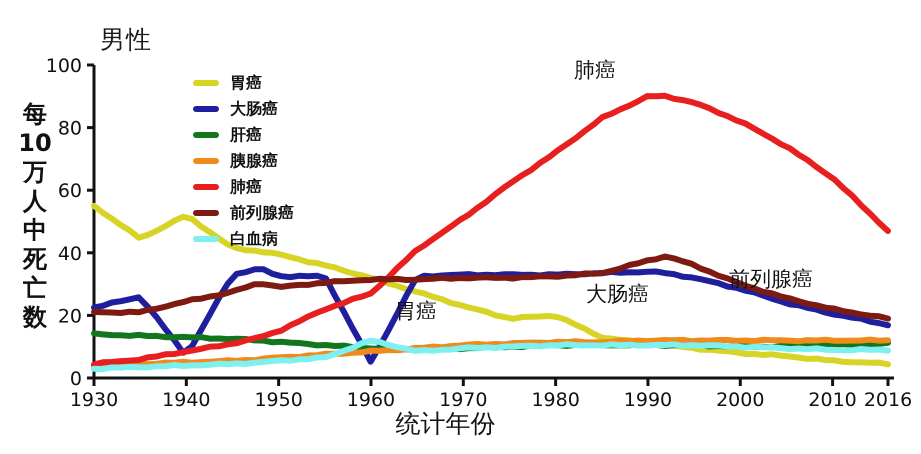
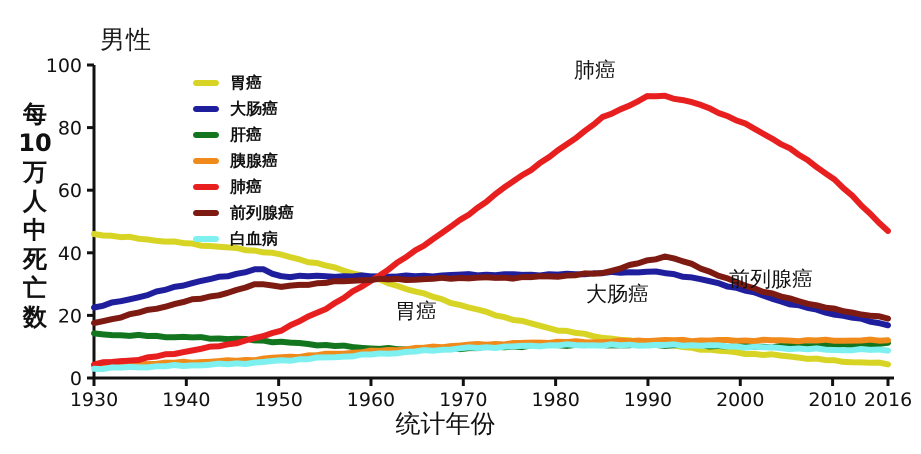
胃癌/1930: 55 -> 46
前列腺癌/1930: 21 -> 18
胃癌/1940: 52 -> 43
大肠癌/1940: 7 -> 30
大肠癌/1960: 5 -> 32
肺癌/1960: 27 -> 31
白血病/1960: 12 -> 8
胃癌/1980: 20 -> 16
